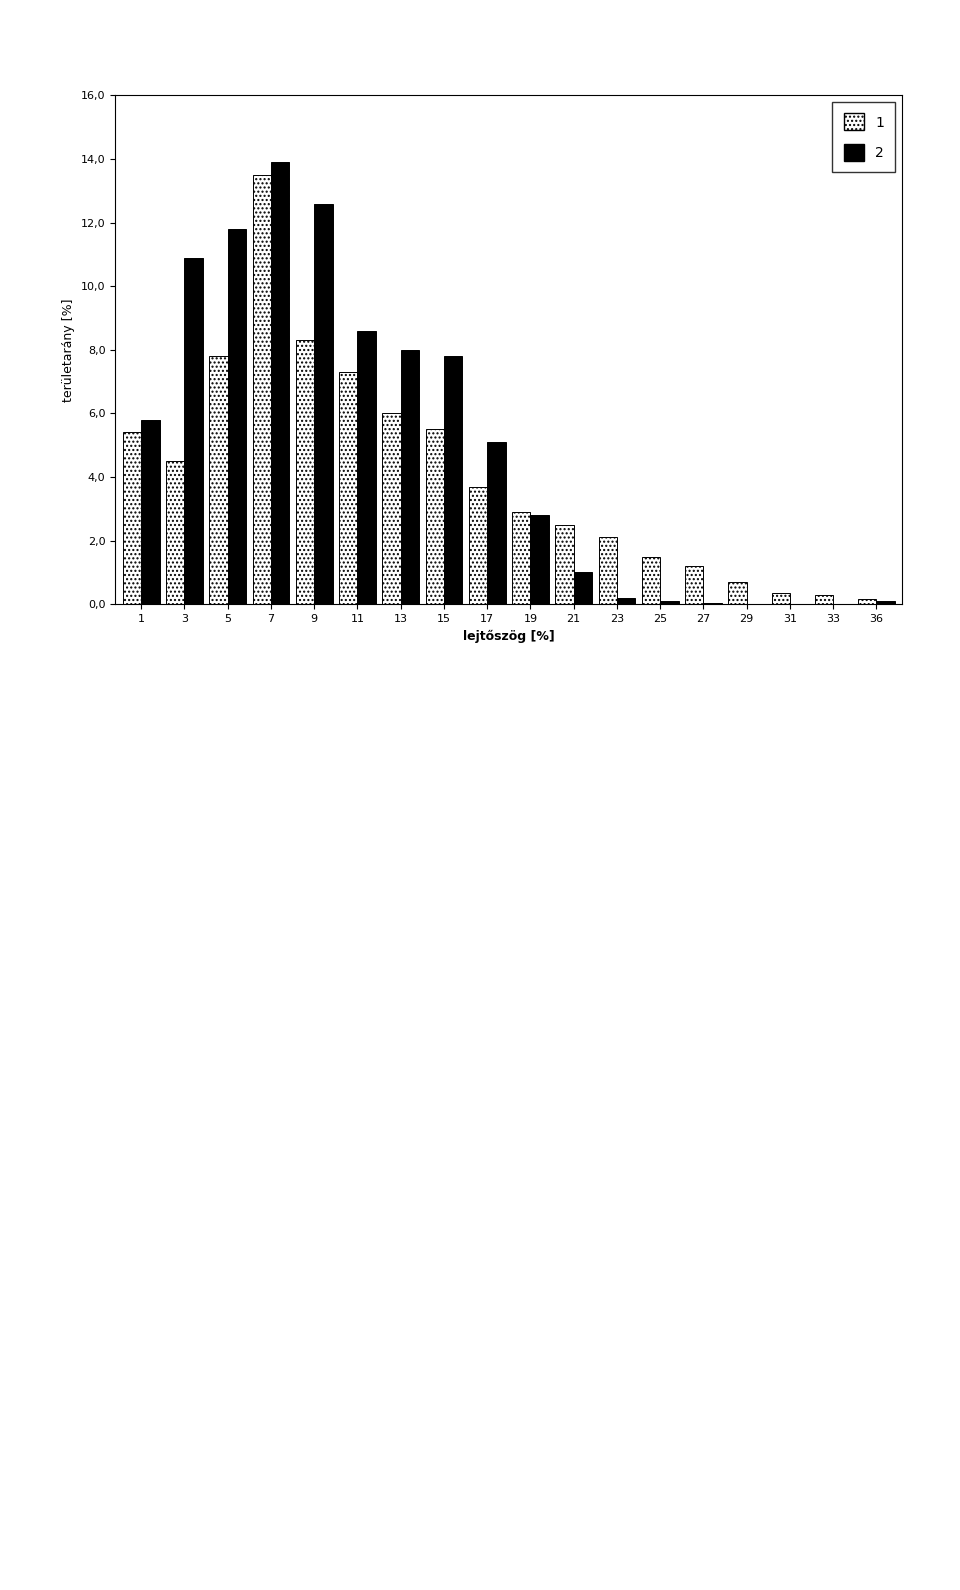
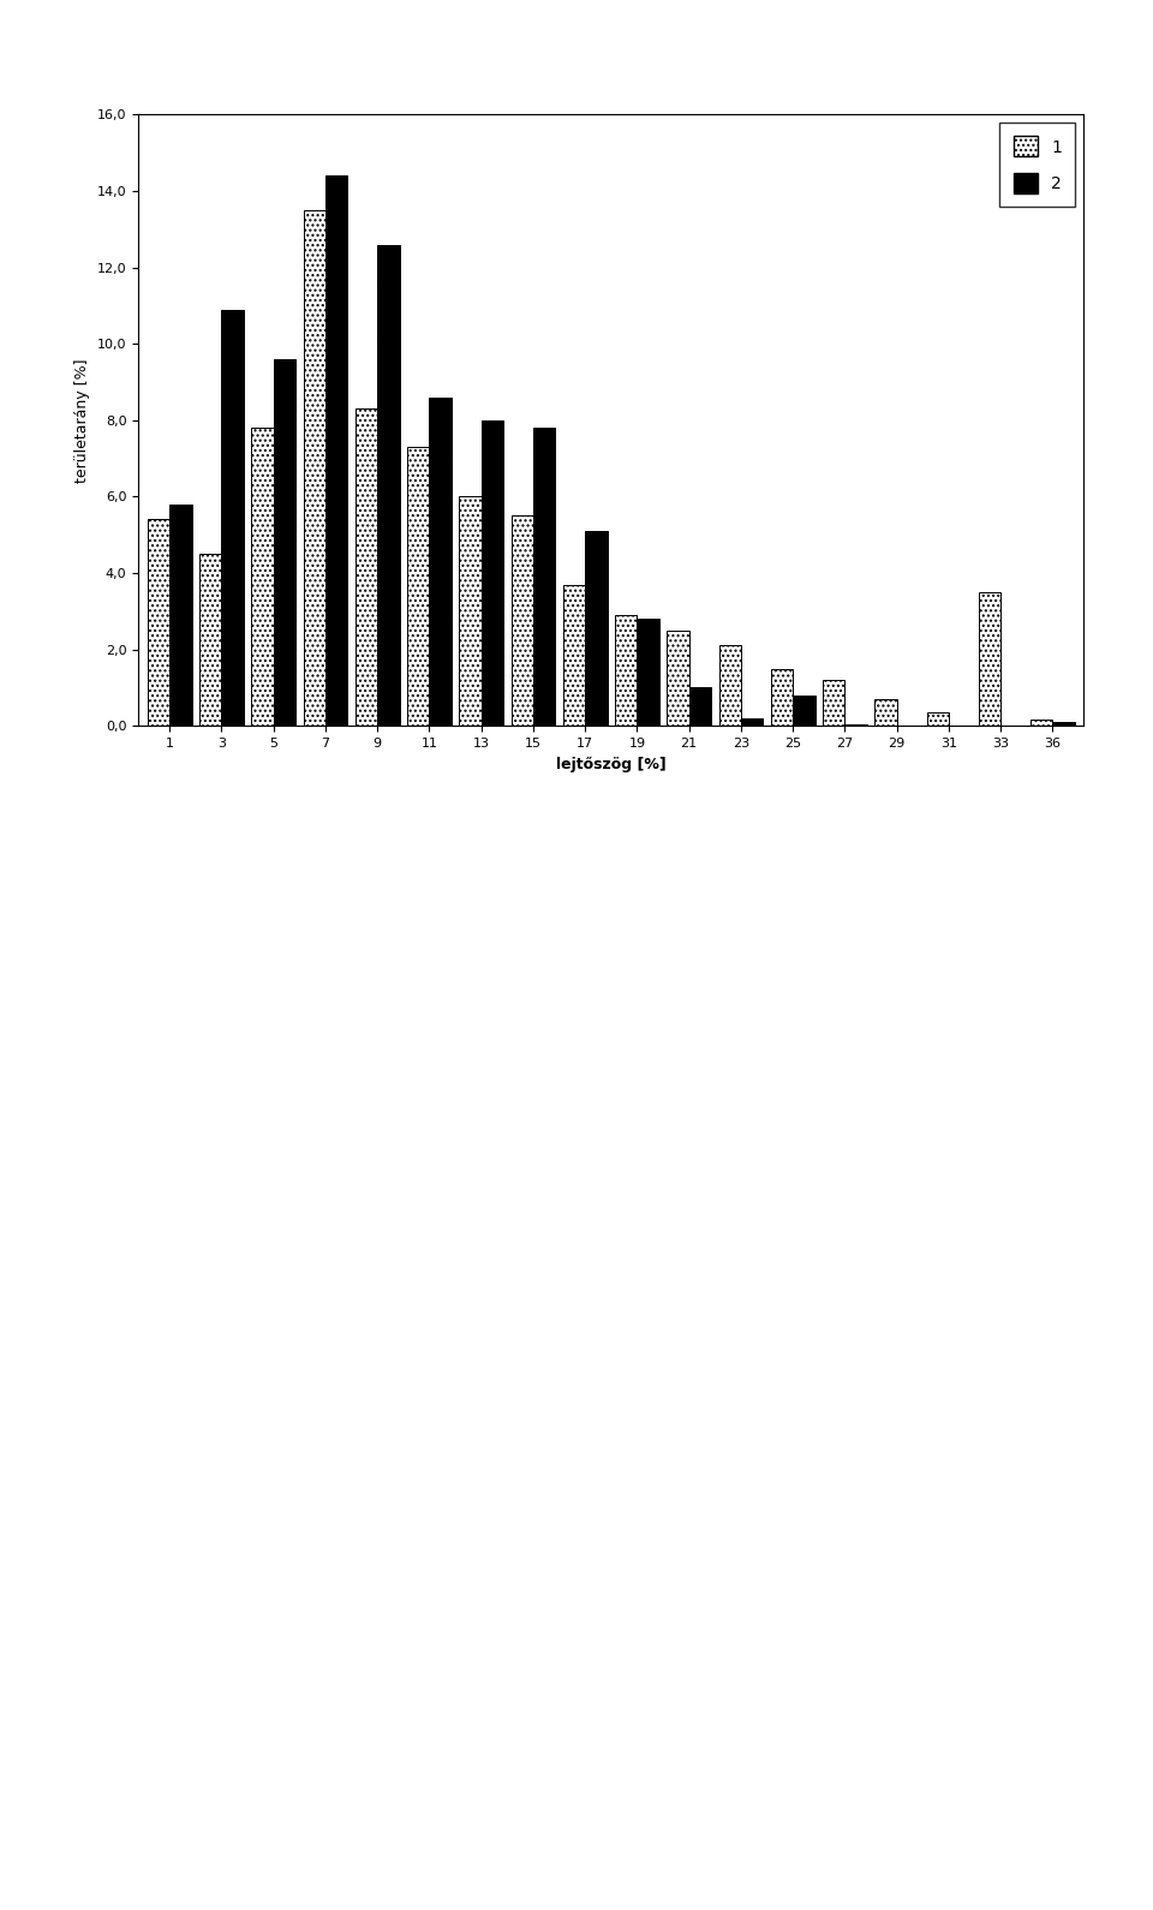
2/5: 11,80 -> 9,60
2/7: 13,90 -> 14,40
2/25: 0,10 -> 0,80
1/33: 0,30 -> 3,50
